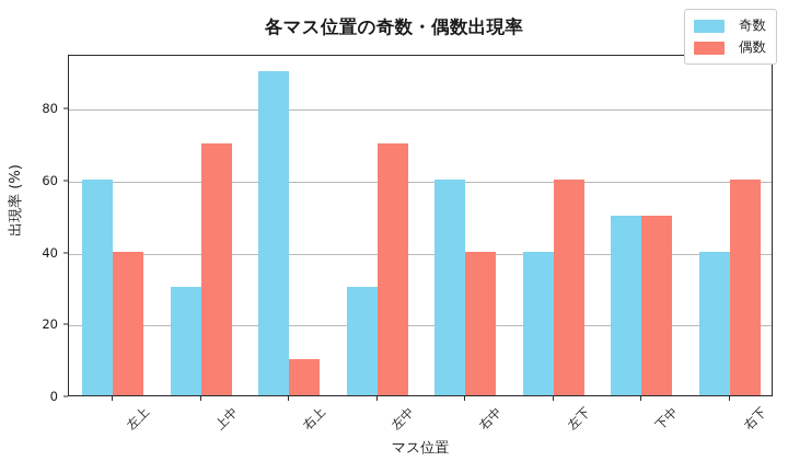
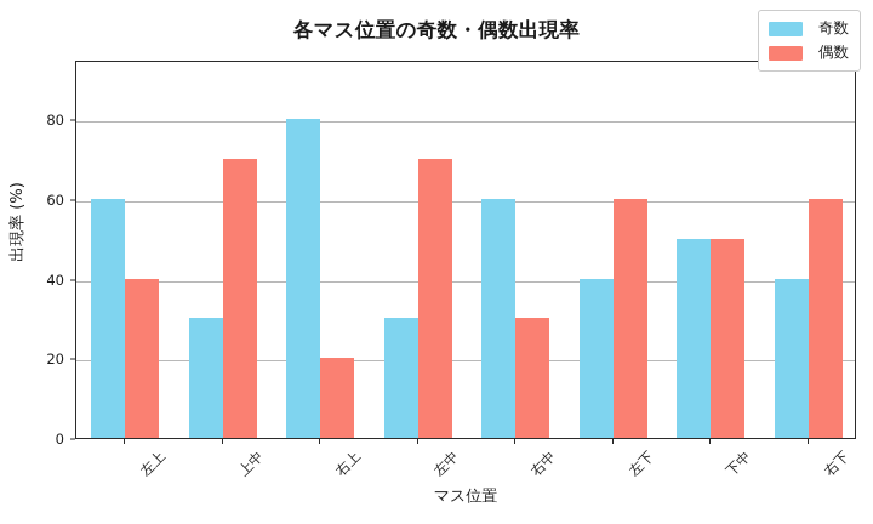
奇数/右上: 90 -> 80
偶数/右上: 10 -> 20
偶数/右中: 40 -> 30
